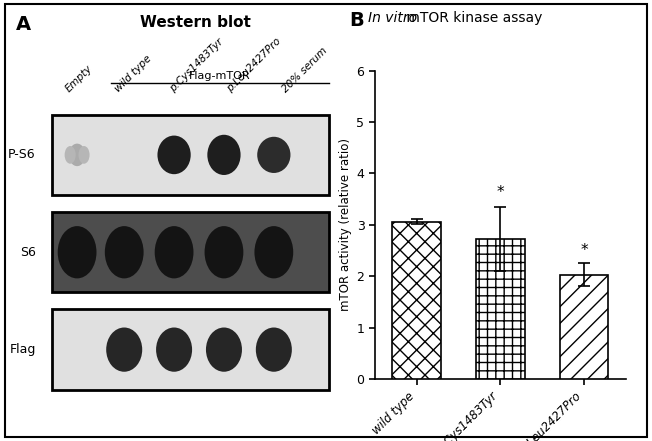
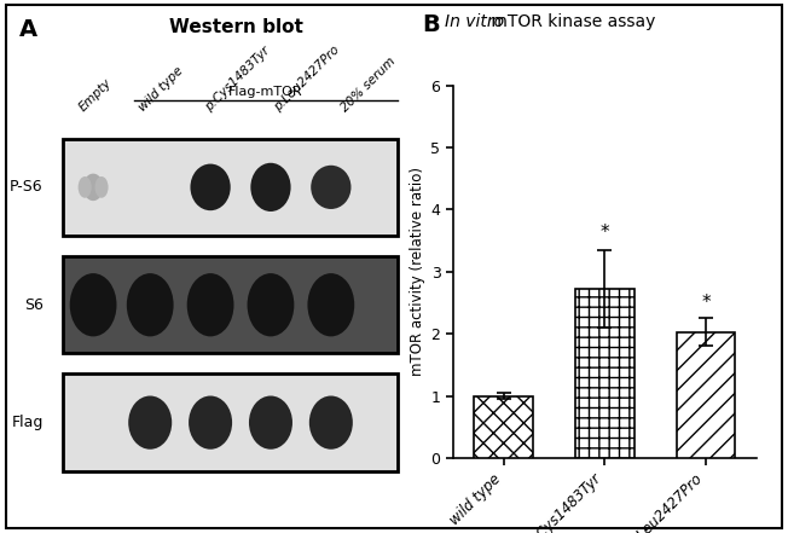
wild type: 3.06 -> 1.00
